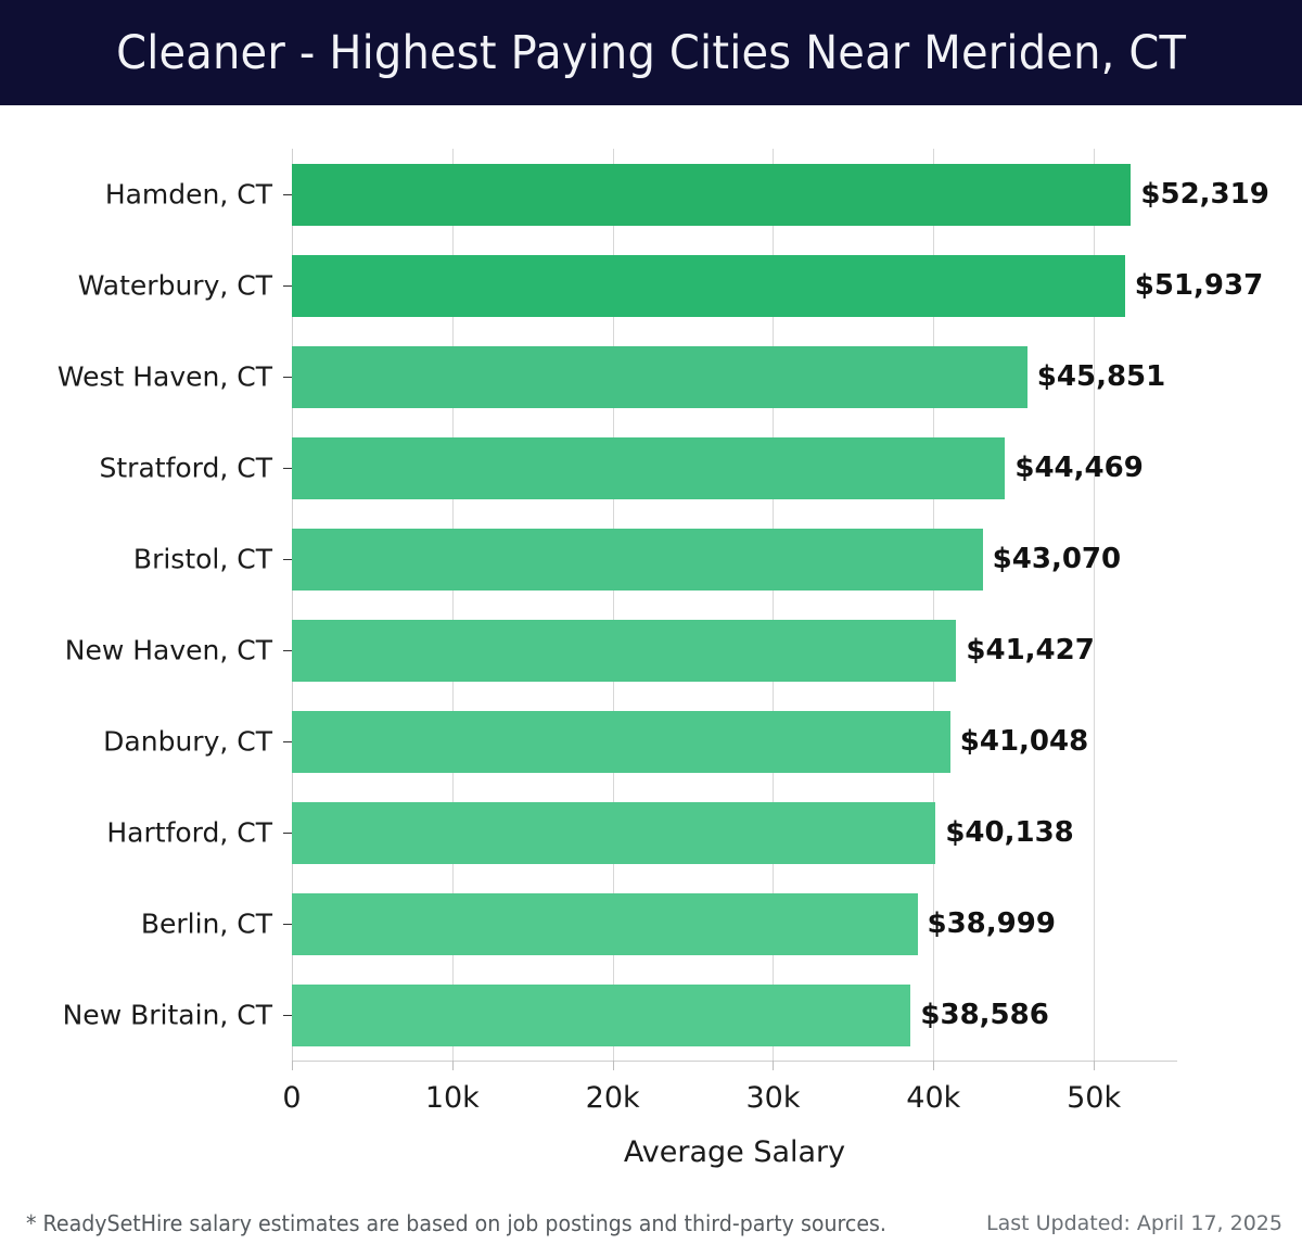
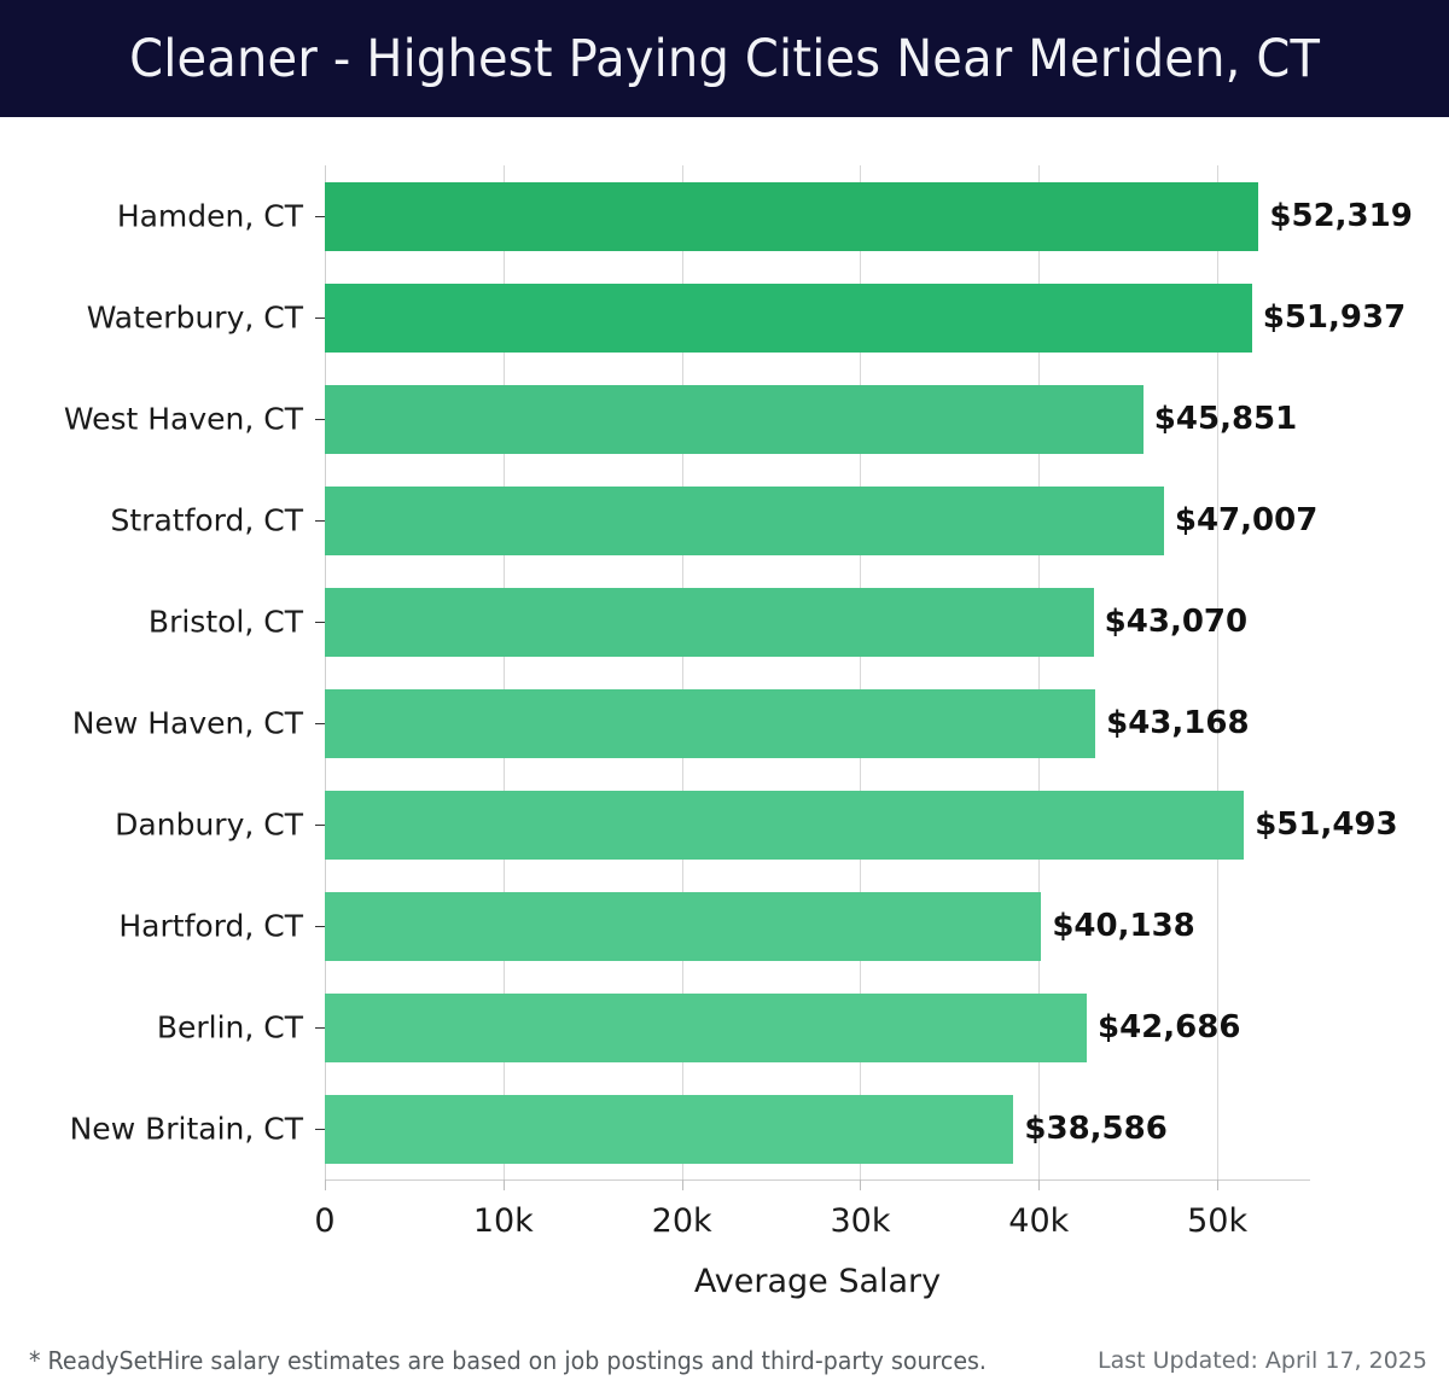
Stratford, CT: $44,469 -> $47,007
New Haven, CT: $41,427 -> $43,168
Danbury, CT: $41,048 -> $51,493
Berlin, CT: $38,999 -> $42,686
